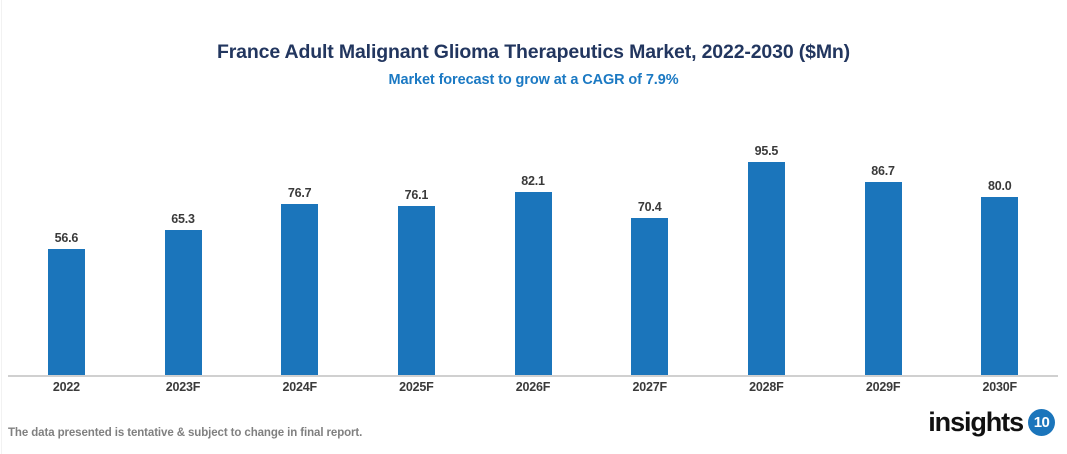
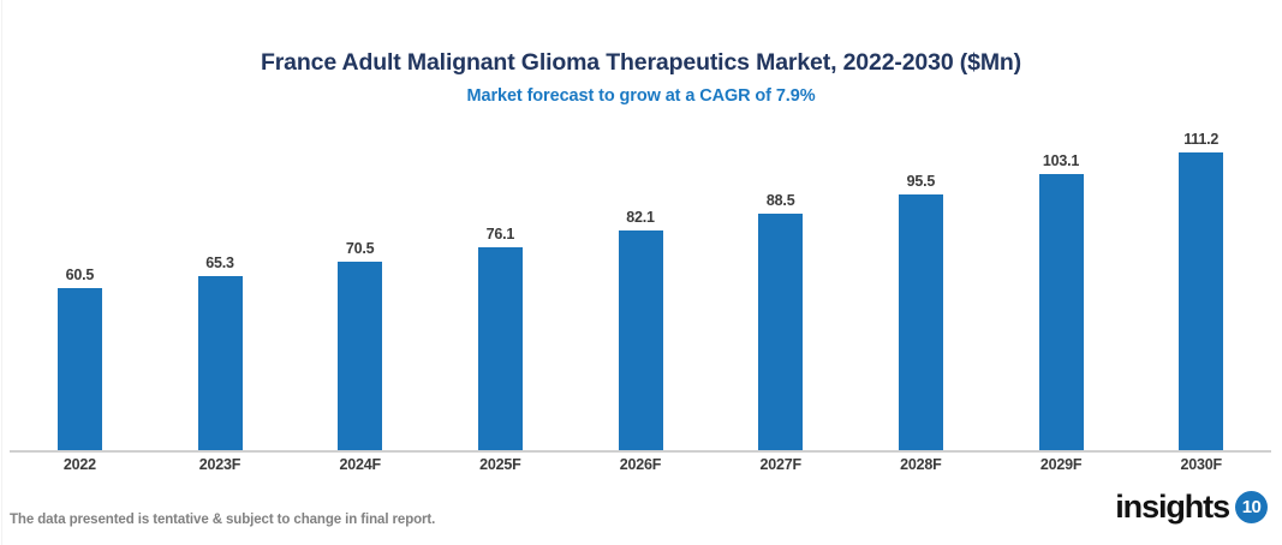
2022: 56.6 -> 60.5
2024F: 76.7 -> 70.5
2027F: 70.4 -> 88.5
2029F: 86.7 -> 103.1
2030F: 80.0 -> 111.2
